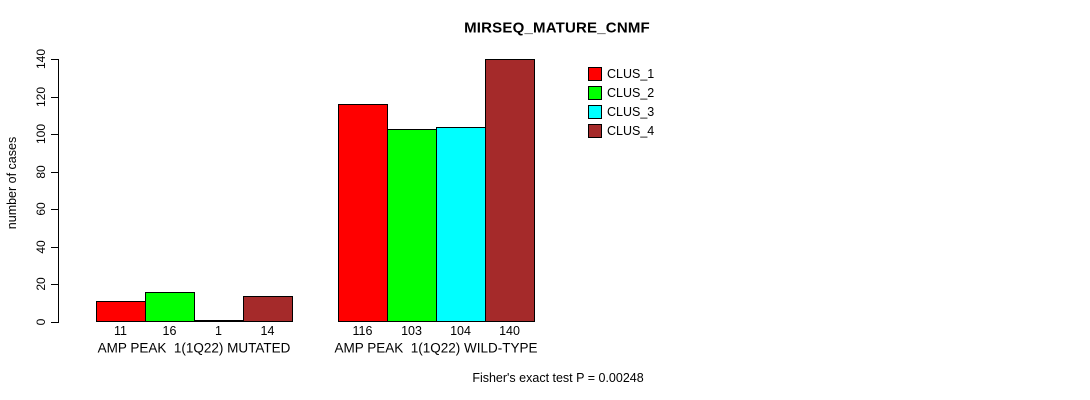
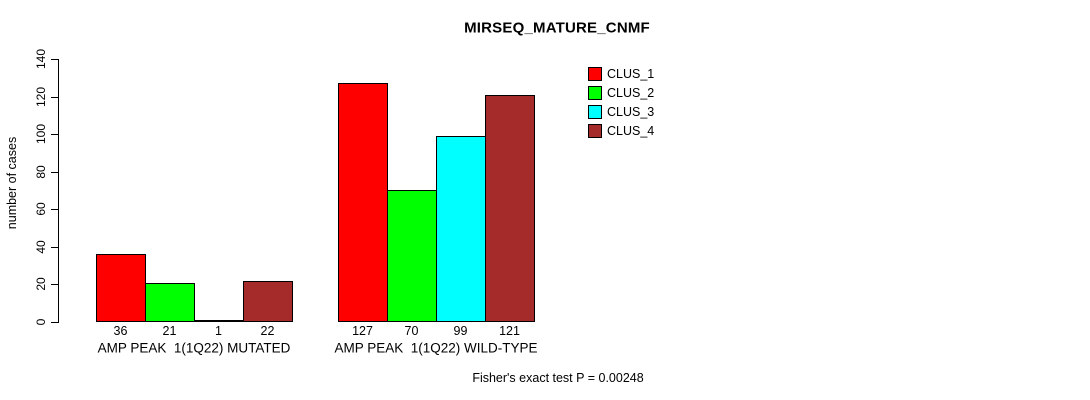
CLUS_1/AMP PEAK 1(1Q22) MUTATED: 11 -> 36
CLUS_2/AMP PEAK 1(1Q22) MUTATED: 16 -> 21
CLUS_4/AMP PEAK 1(1Q22) MUTATED: 14 -> 22
CLUS_1/AMP PEAK 1(1Q22) WILD-TYPE: 116 -> 127
CLUS_2/AMP PEAK 1(1Q22) WILD-TYPE: 103 -> 70
CLUS_3/AMP PEAK 1(1Q22) WILD-TYPE: 104 -> 99
CLUS_4/AMP PEAK 1(1Q22) WILD-TYPE: 140 -> 121
